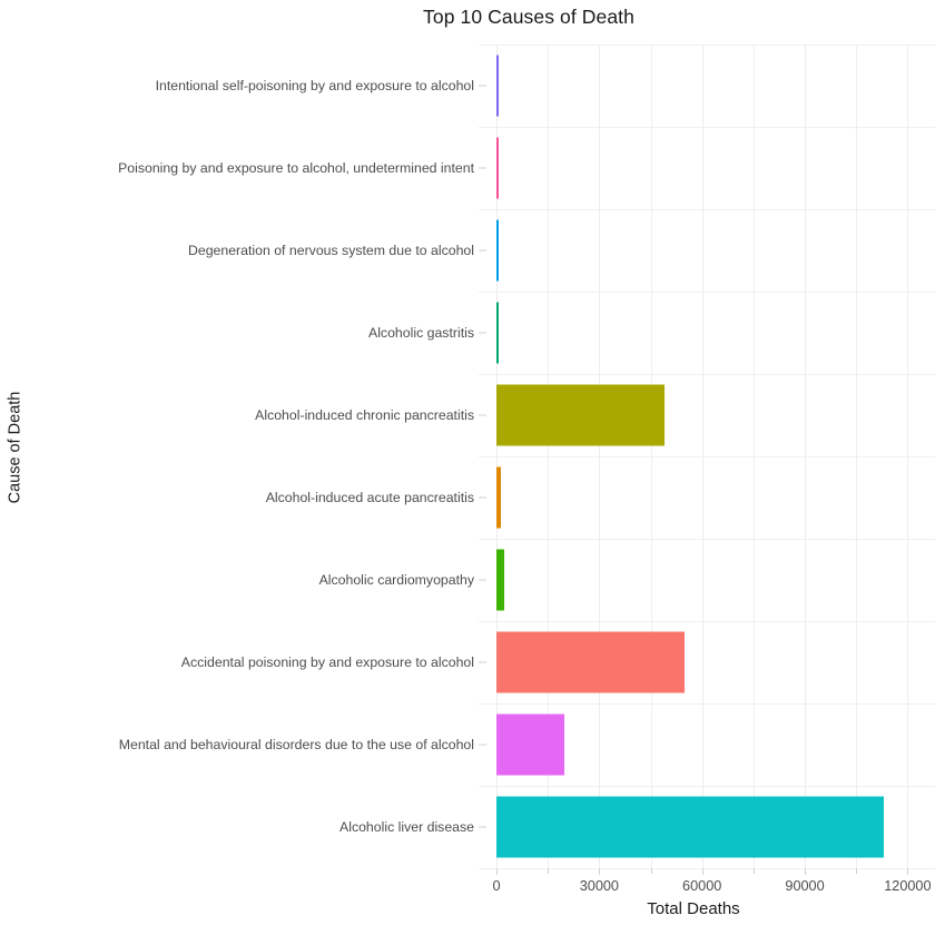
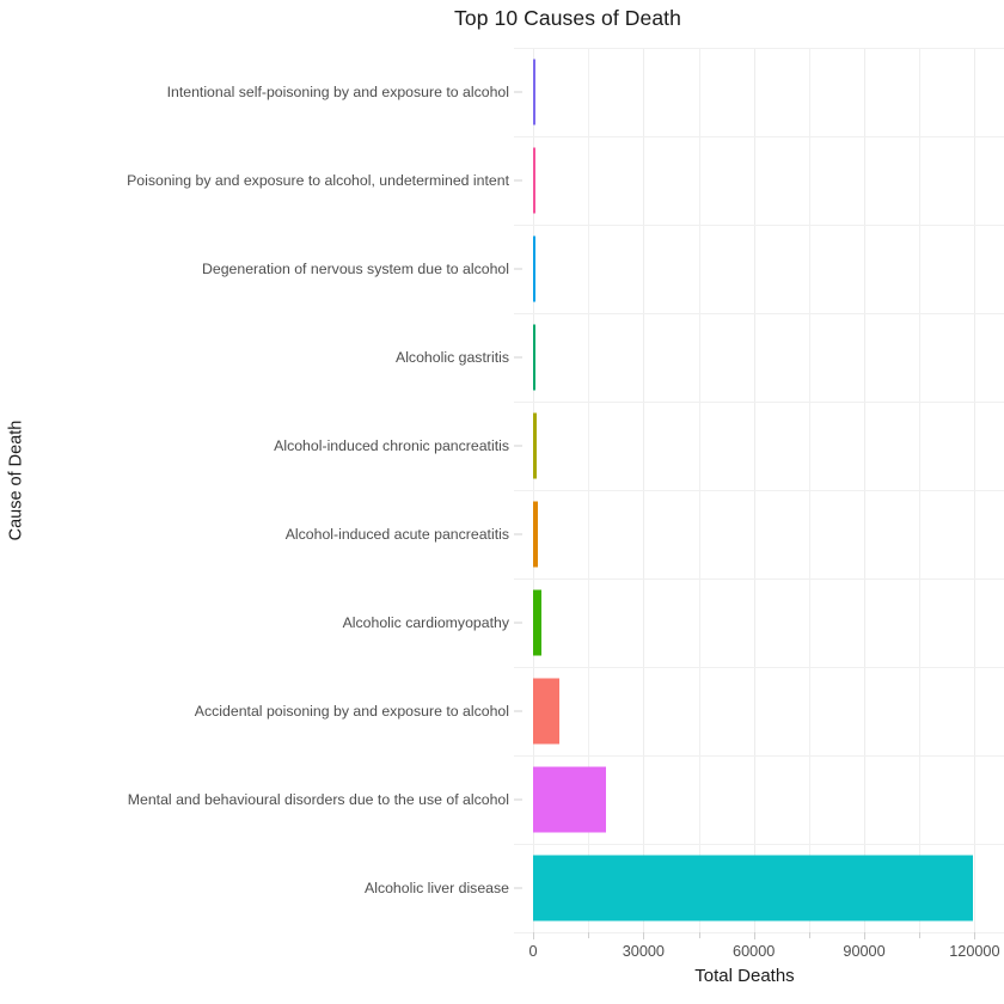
Alcohol-induced chronic pancreatitis: 49000 -> 1000
Accidental poisoning by and exposure to alcohol: 55000 -> 7000
Alcoholic liver disease: 113000 -> 120000
